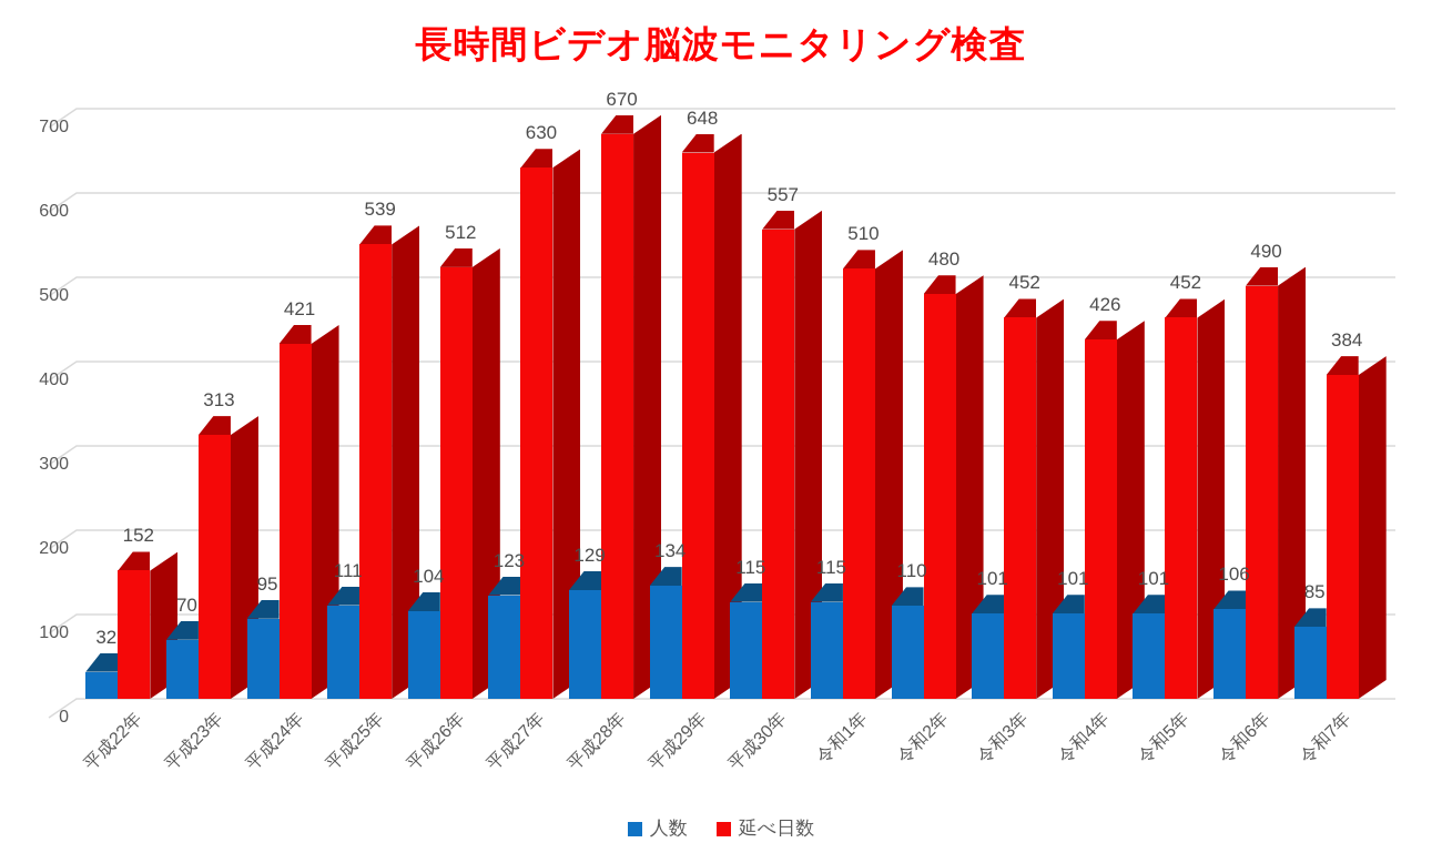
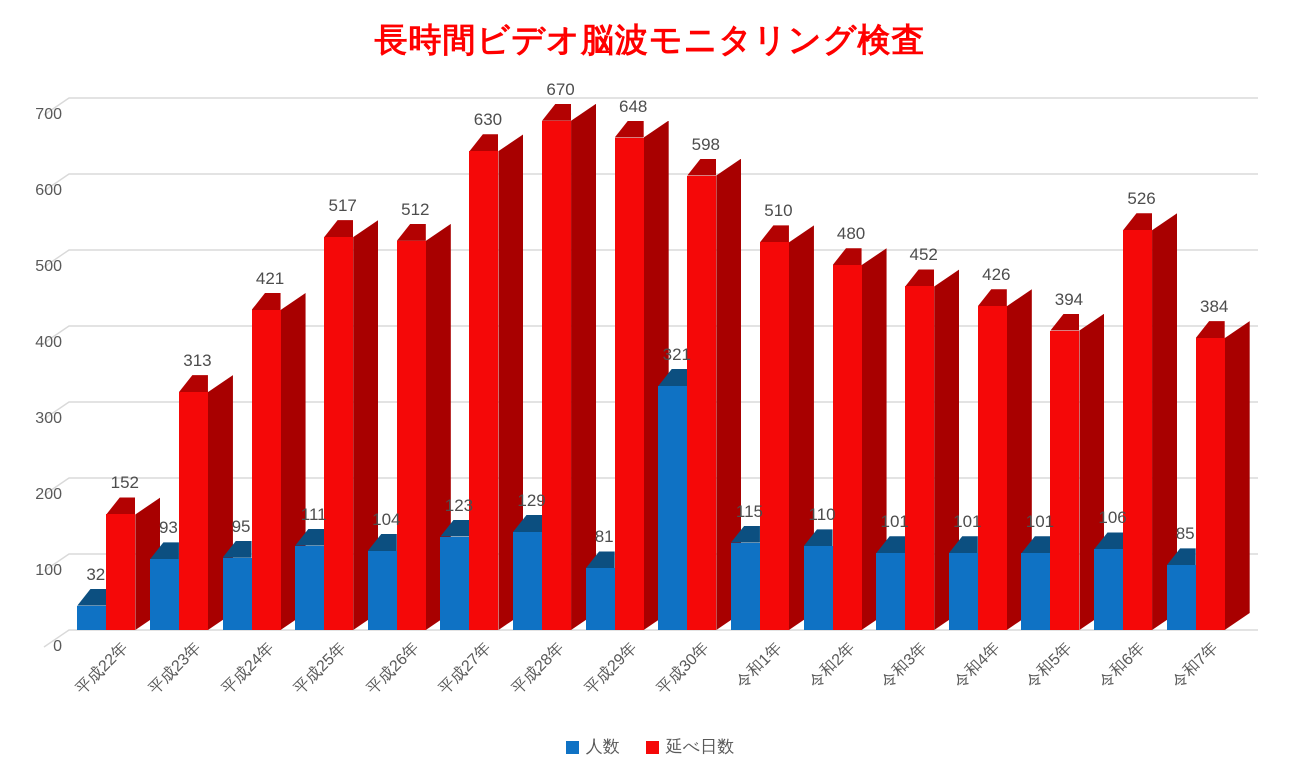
人数/平成23年: 70 -> 93
延べ日数/平成25年: 539 -> 517
人数/平成29年: 134 -> 81
人数/平成30年: 115 -> 321
延べ日数/平成30年: 557 -> 598
延べ日数/令和5年: 452 -> 394
延べ日数/令和6年: 490 -> 526
